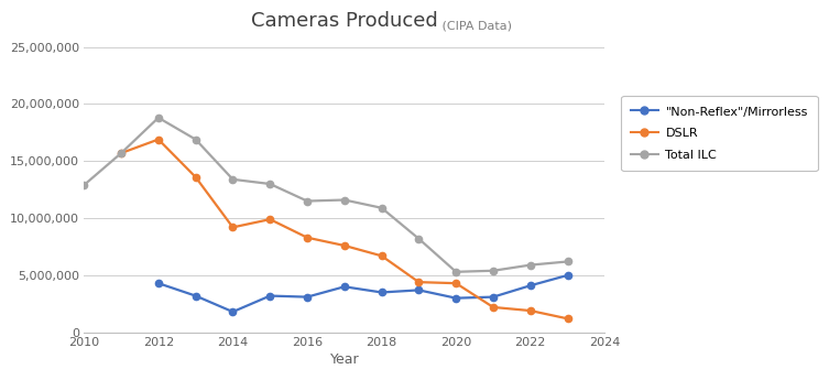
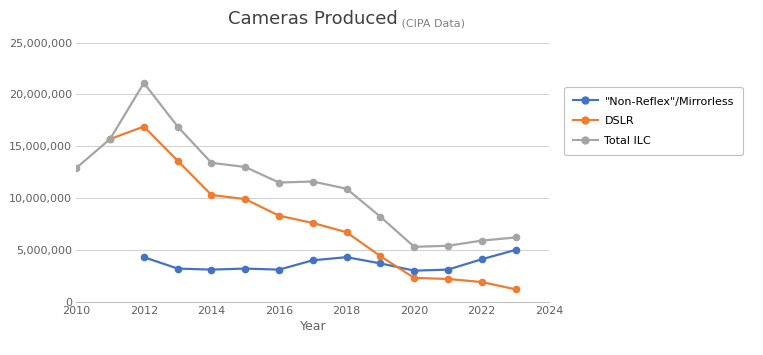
Total ILC/2012: 18,800,000 -> 21,100,000
"Non-Reflex"/Mirrorless/2014: 1,800,000 -> 3,100,000
DSLR/2014: 9,200,000 -> 10,300,000
"Non-Reflex"/Mirrorless/2018: 3,500,000 -> 4,300,000
DSLR/2020: 4,300,000 -> 2,300,000
